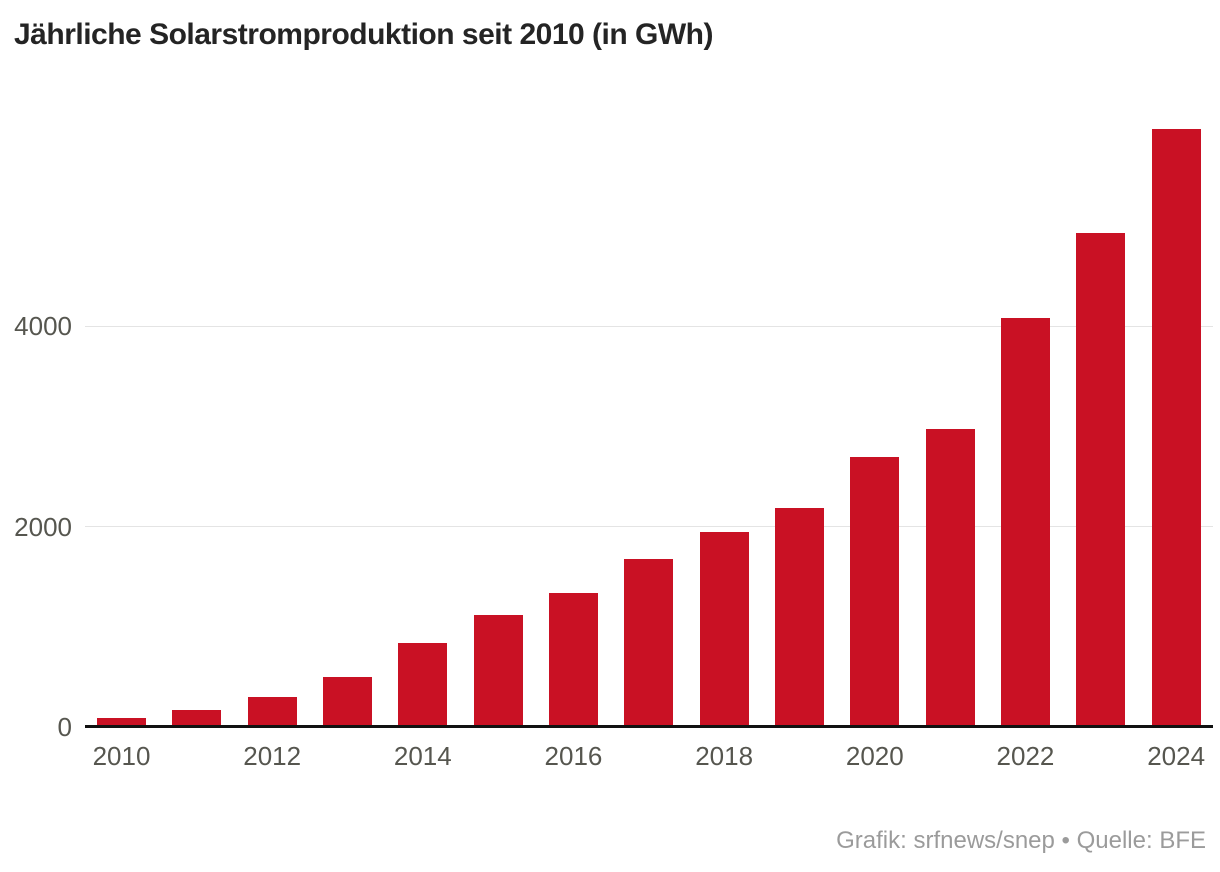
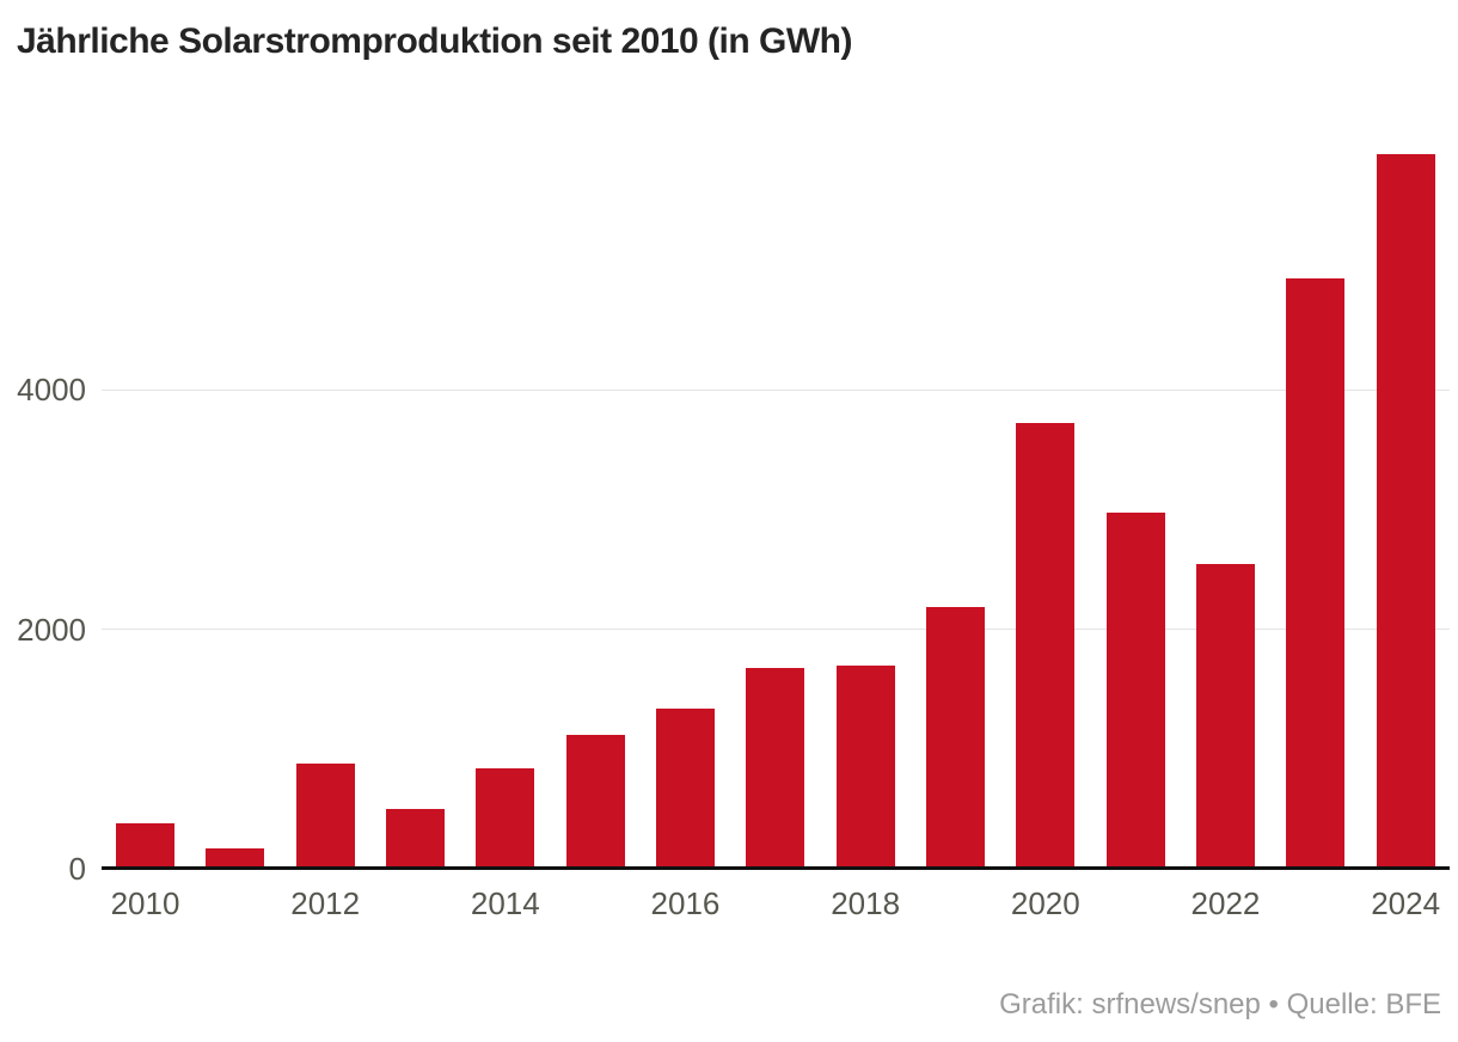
2010: 90 -> 380
2012: 300 -> 880
2018: 1950 -> 1700
2020: 2690 -> 3720
2022: 4080 -> 2540
